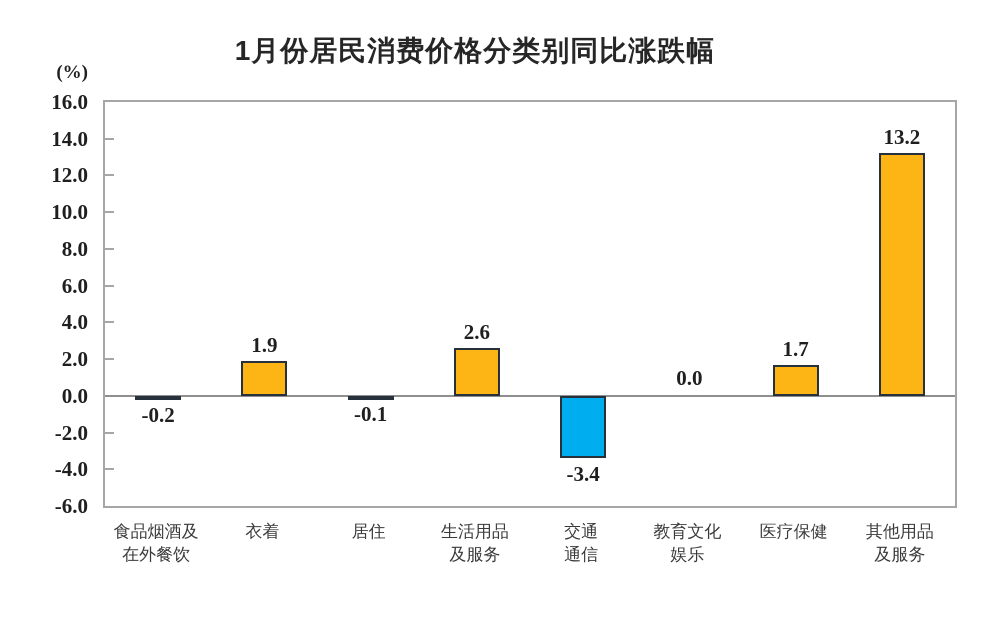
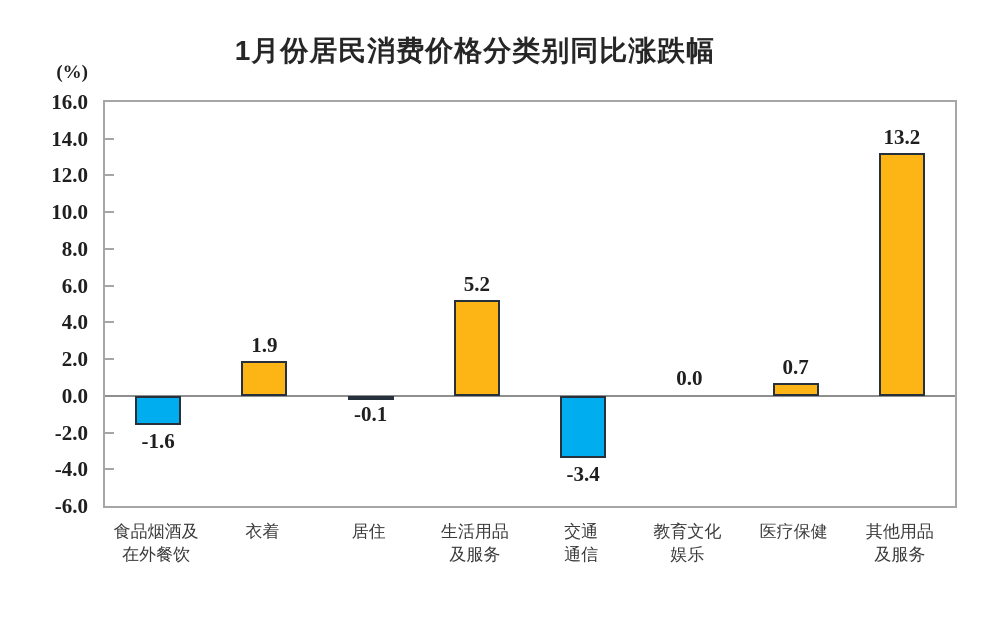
食品烟酒及在外餐饮: -0.2 -> -1.6
生活用品及服务: 2.6 -> 5.2
医疗保健: 1.7 -> 0.7
